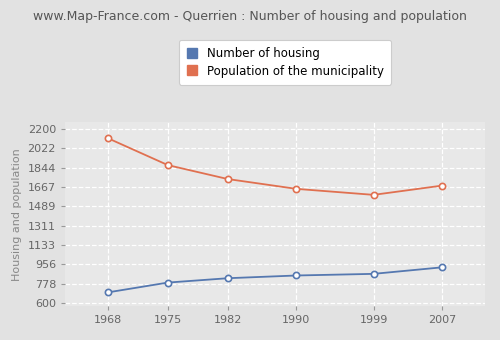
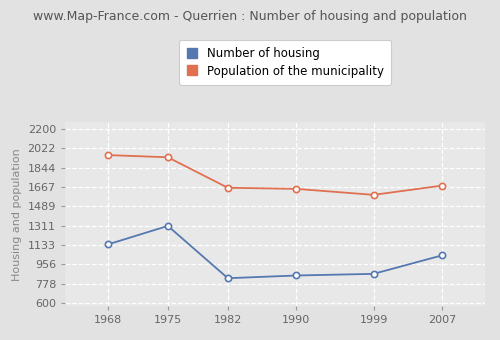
Number of housing/1968: 700 -> 1140
Population of the municipality/1968: 2120 -> 1960
Number of housing/1975: 790 -> 1310
Population of the municipality/1975: 1870 -> 1940
Population of the municipality/1982: 1740 -> 1660
Number of housing/2007: 930 -> 1040
